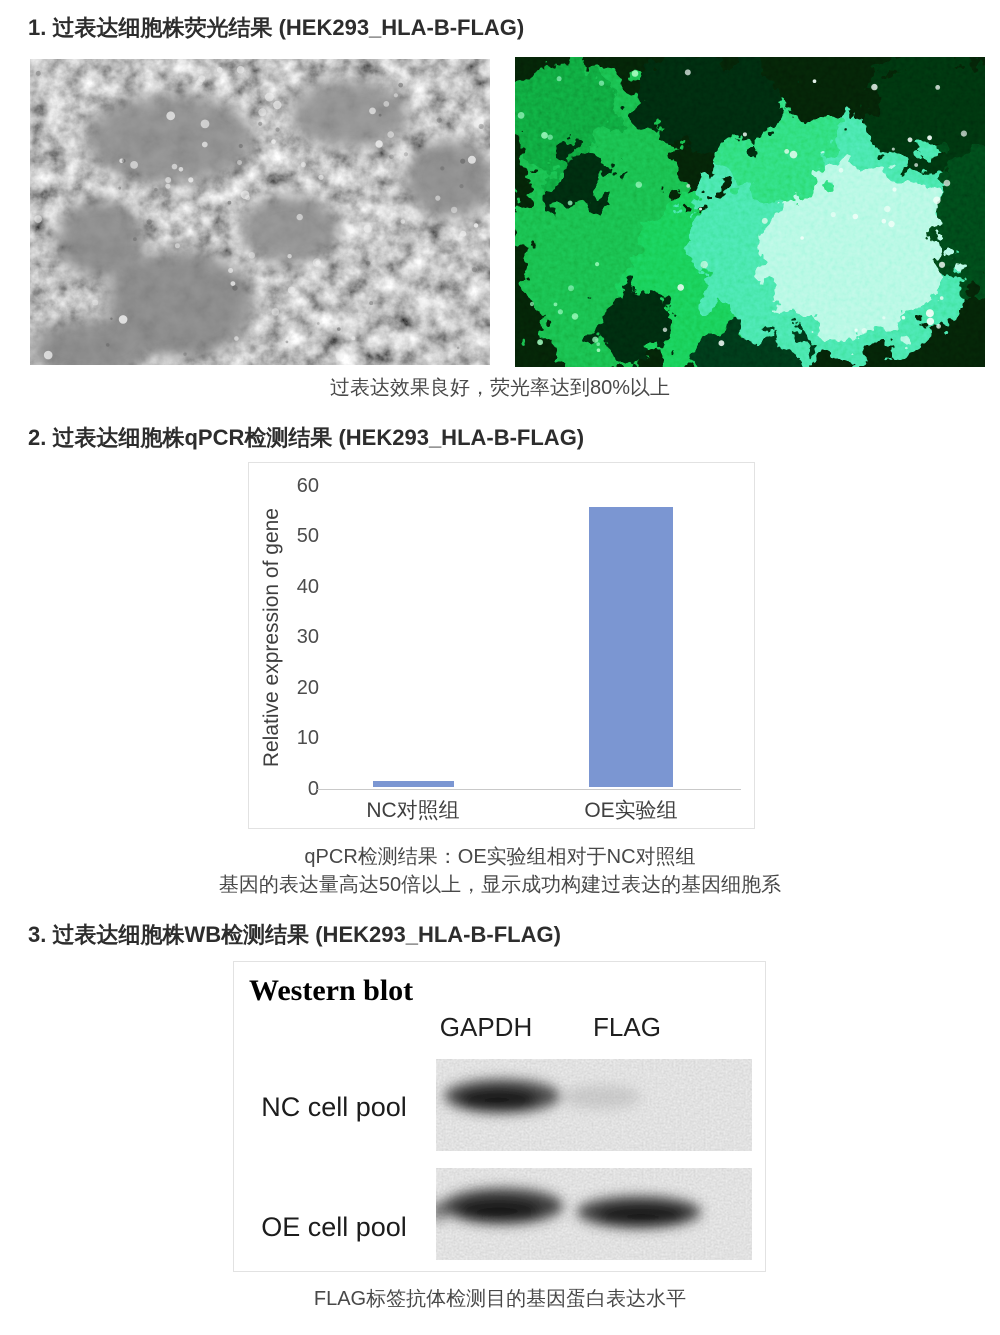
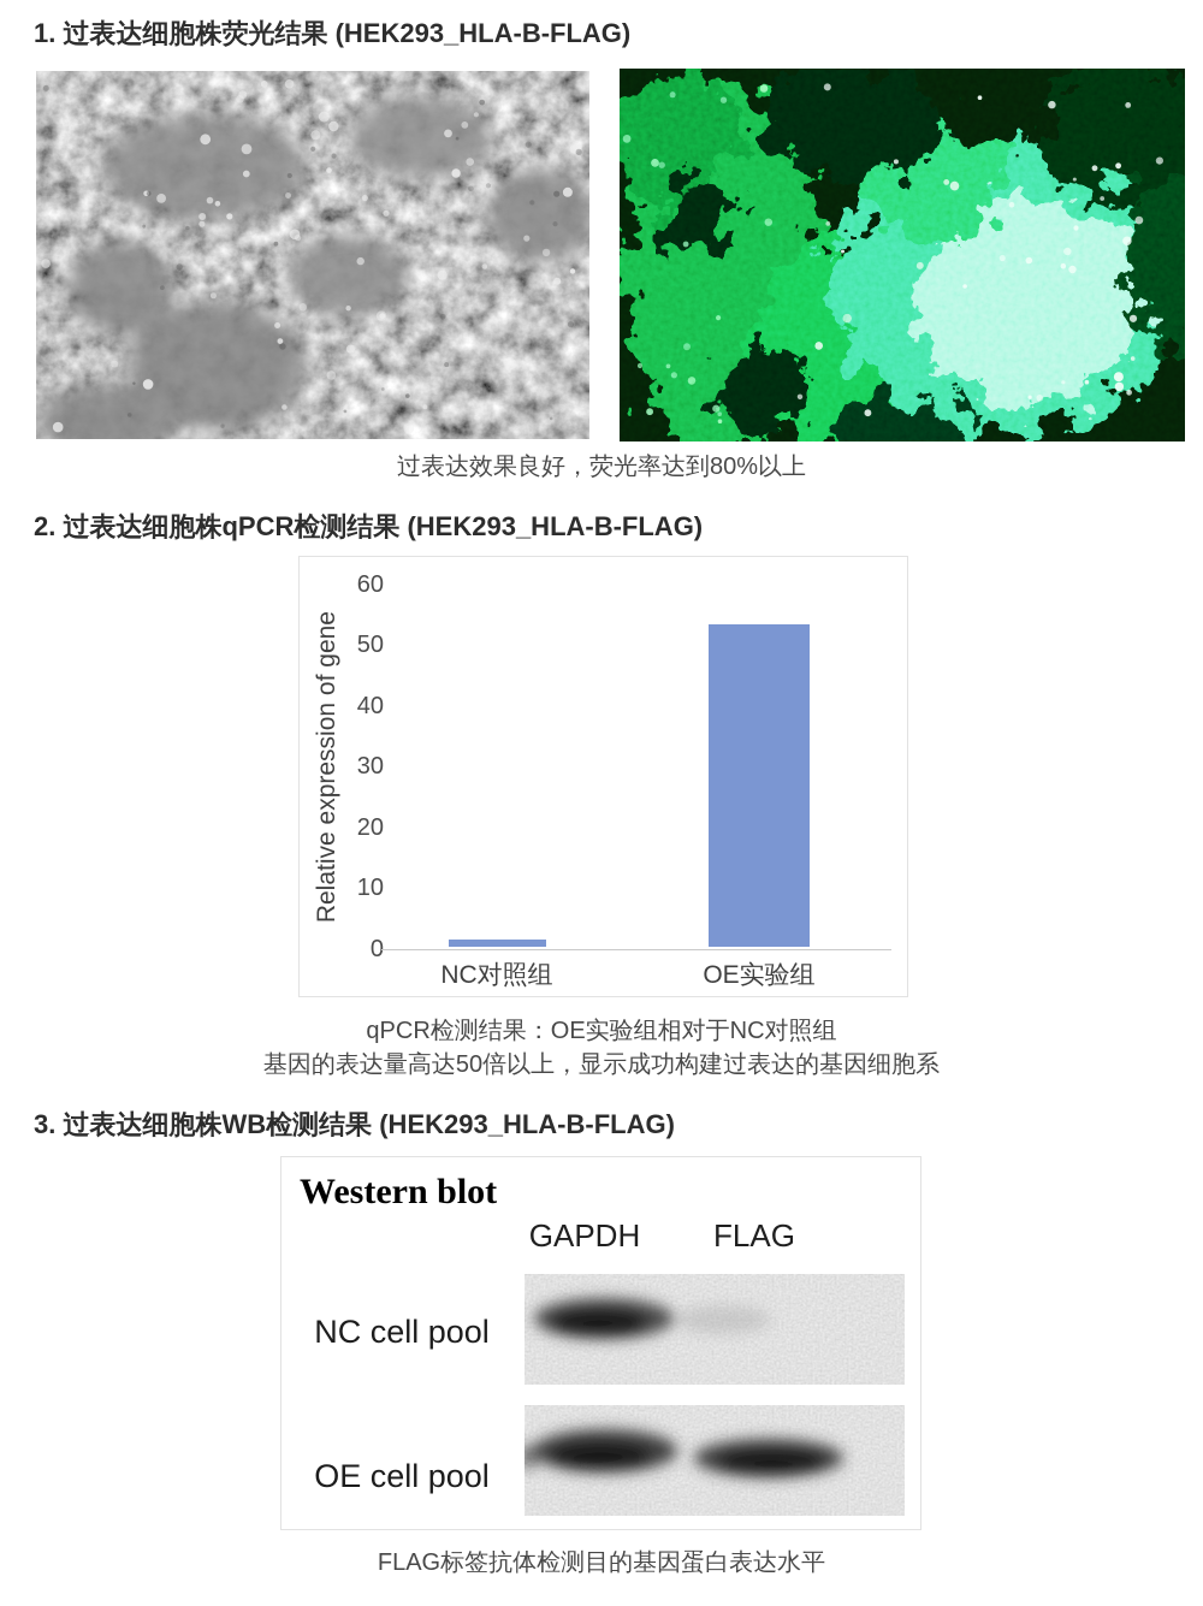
OE实验组: 56 -> 53
